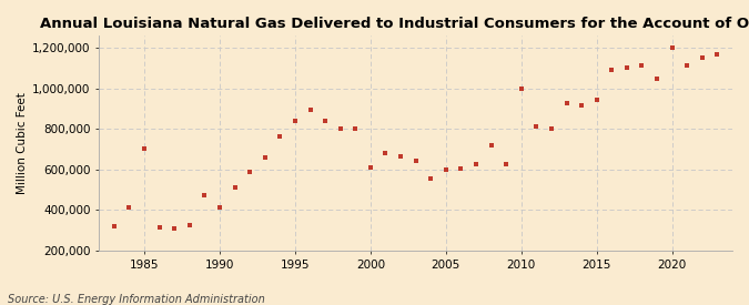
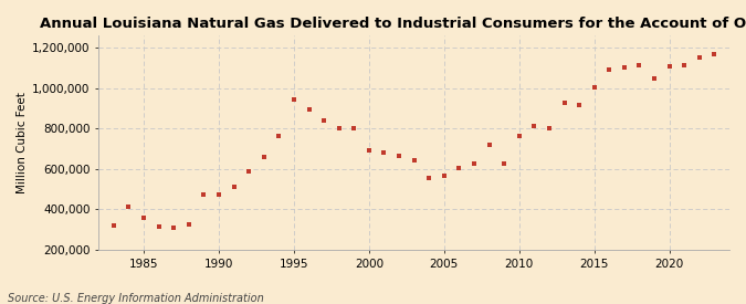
1985: 700,000 -> 360,000
1990: 410,000 -> 480,000
1995: 840,000 -> 940,000
2000: 610,000 -> 690,000
2005: 600,000 -> 560,000
2010: 1,000,000 -> 760,000
2015: 940,000 -> 1,000,000
2020: 1,200,000 -> 1,100,000
